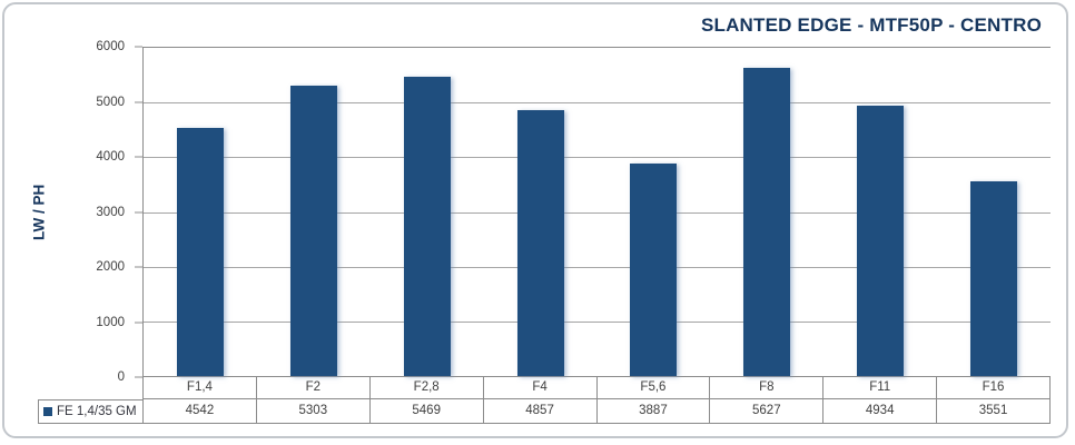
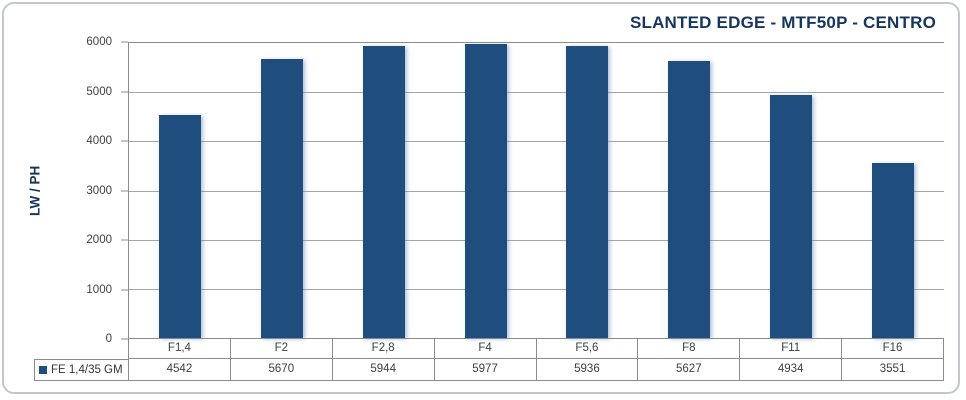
F2: 5303 -> 5670
F2,8: 5469 -> 5944
F4: 4857 -> 5977
F5,6: 3887 -> 5936
